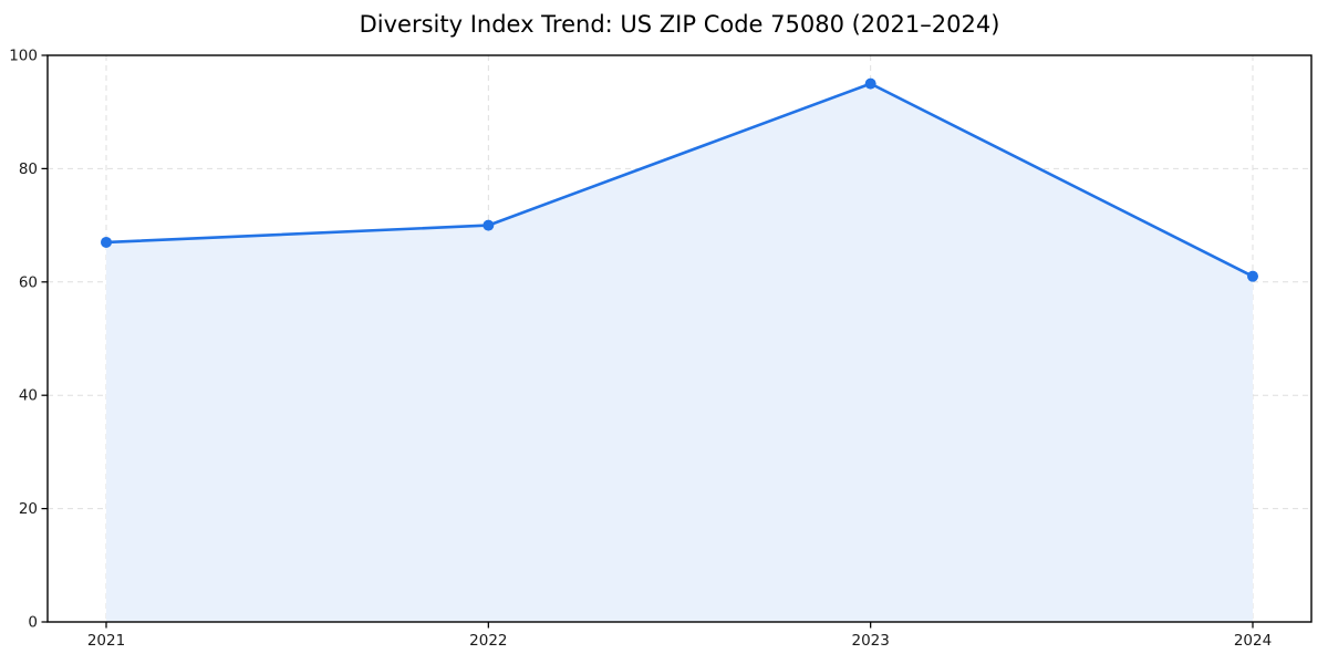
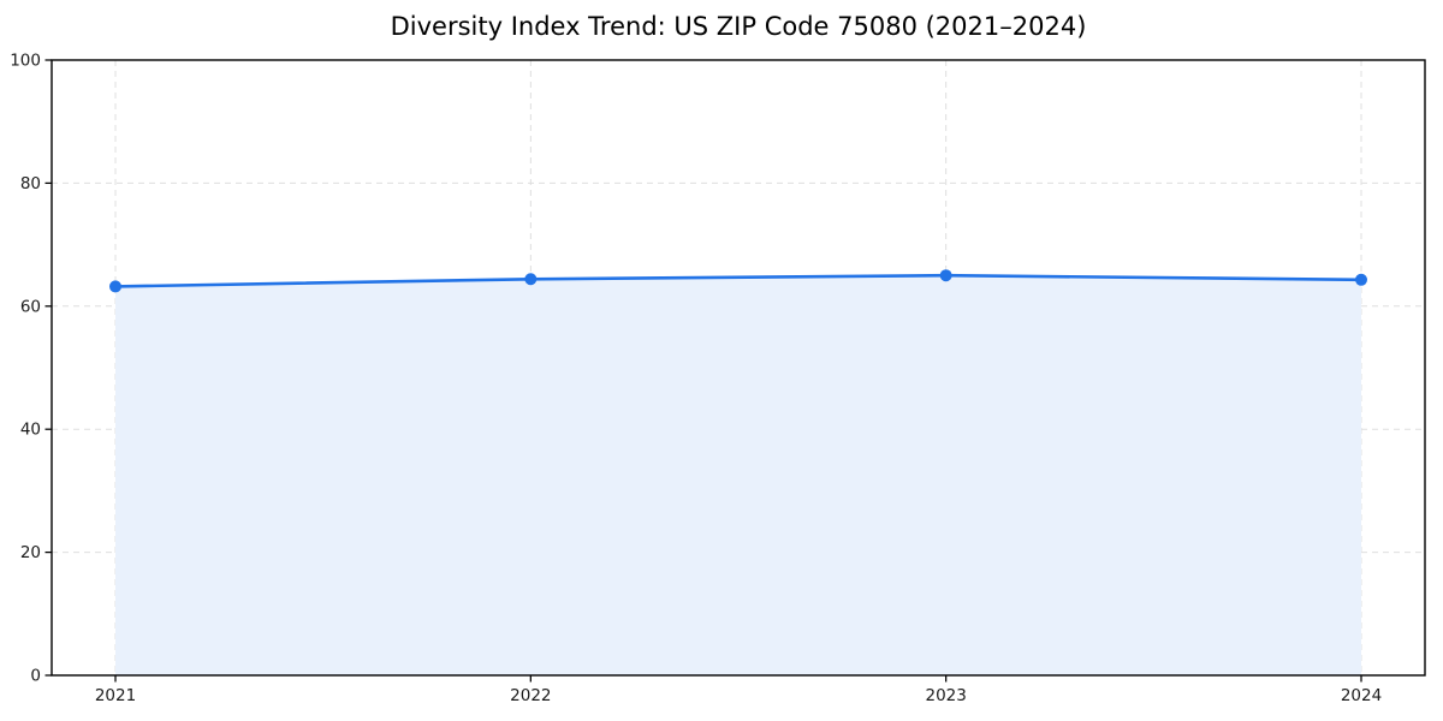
2021: 67 -> 63
2022: 70 -> 64
2023: 95 -> 65
2024: 61 -> 64
